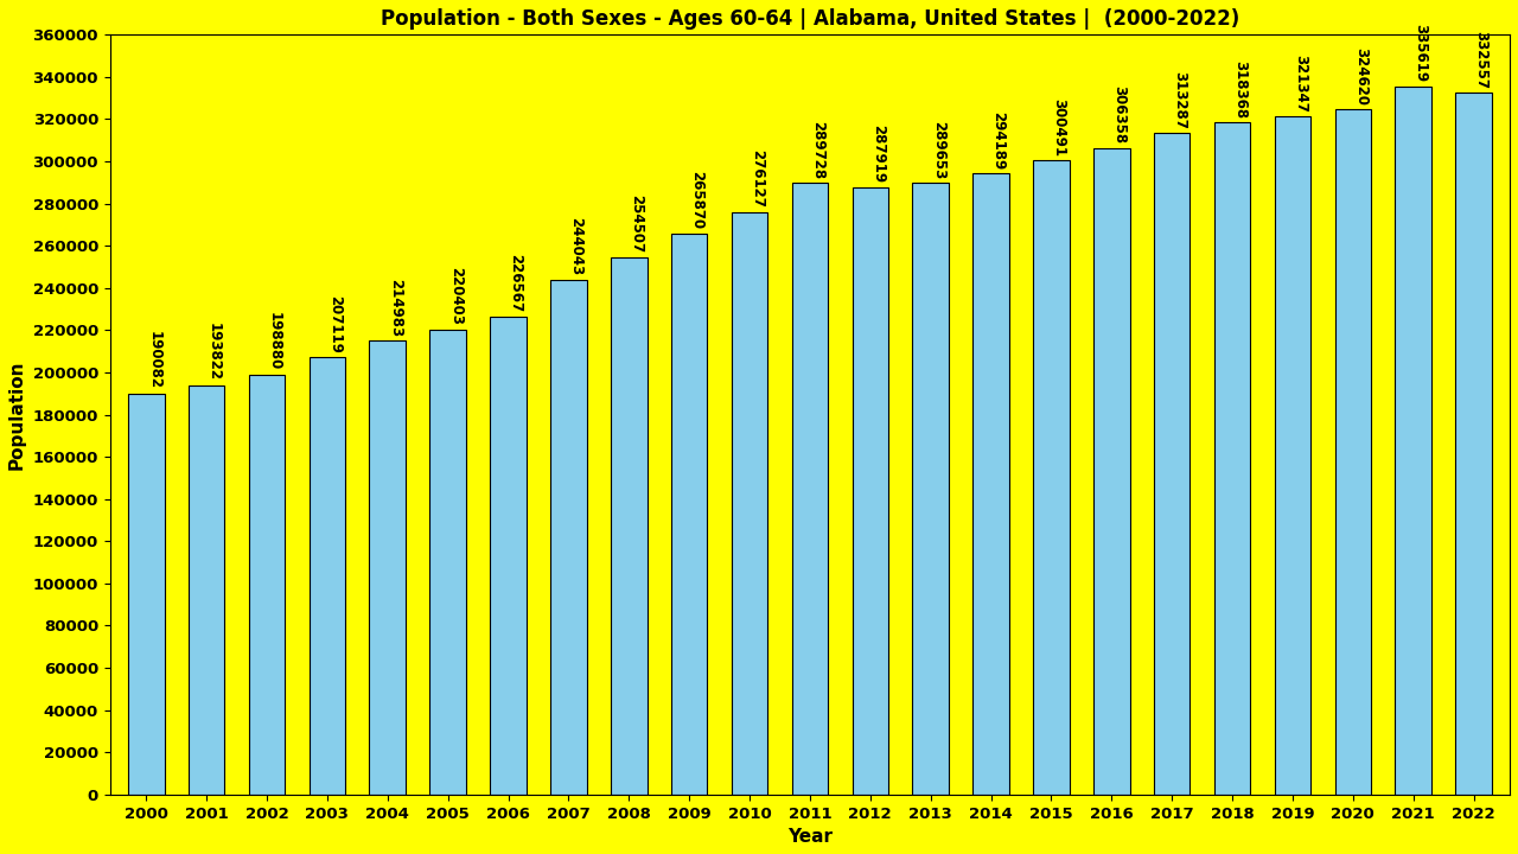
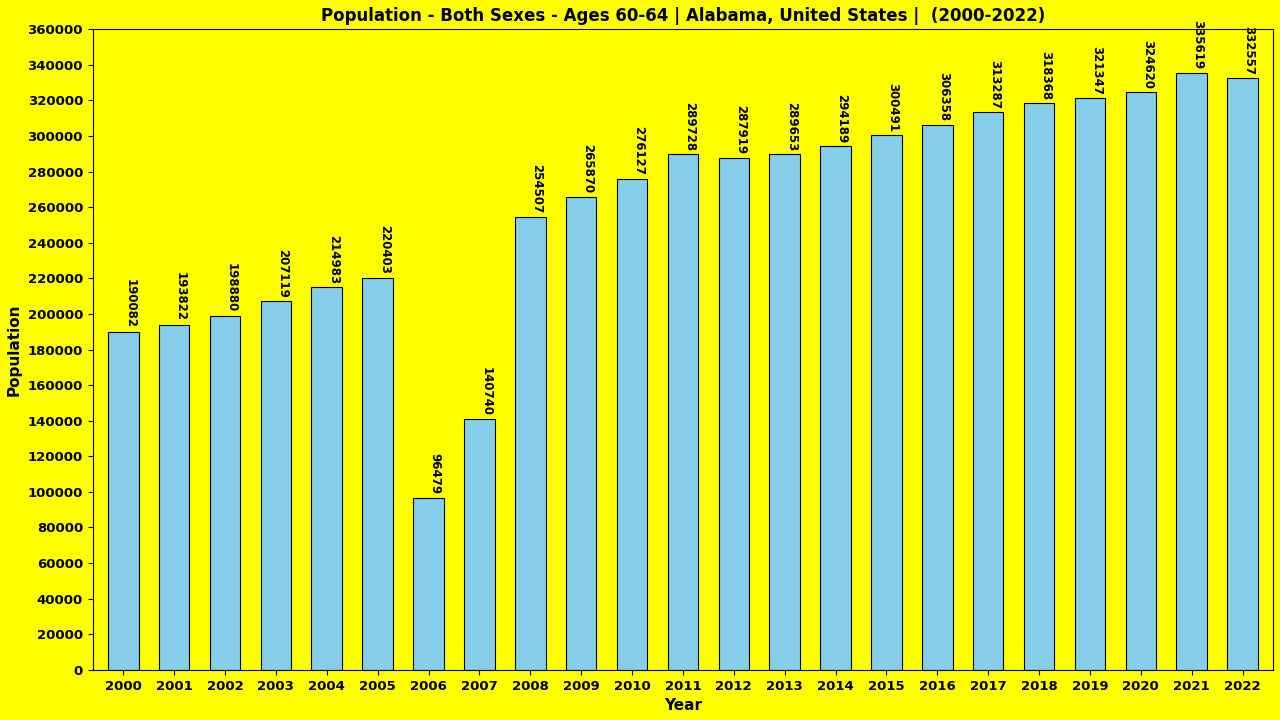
2006: 226567 -> 96479
2007: 244043 -> 140740
